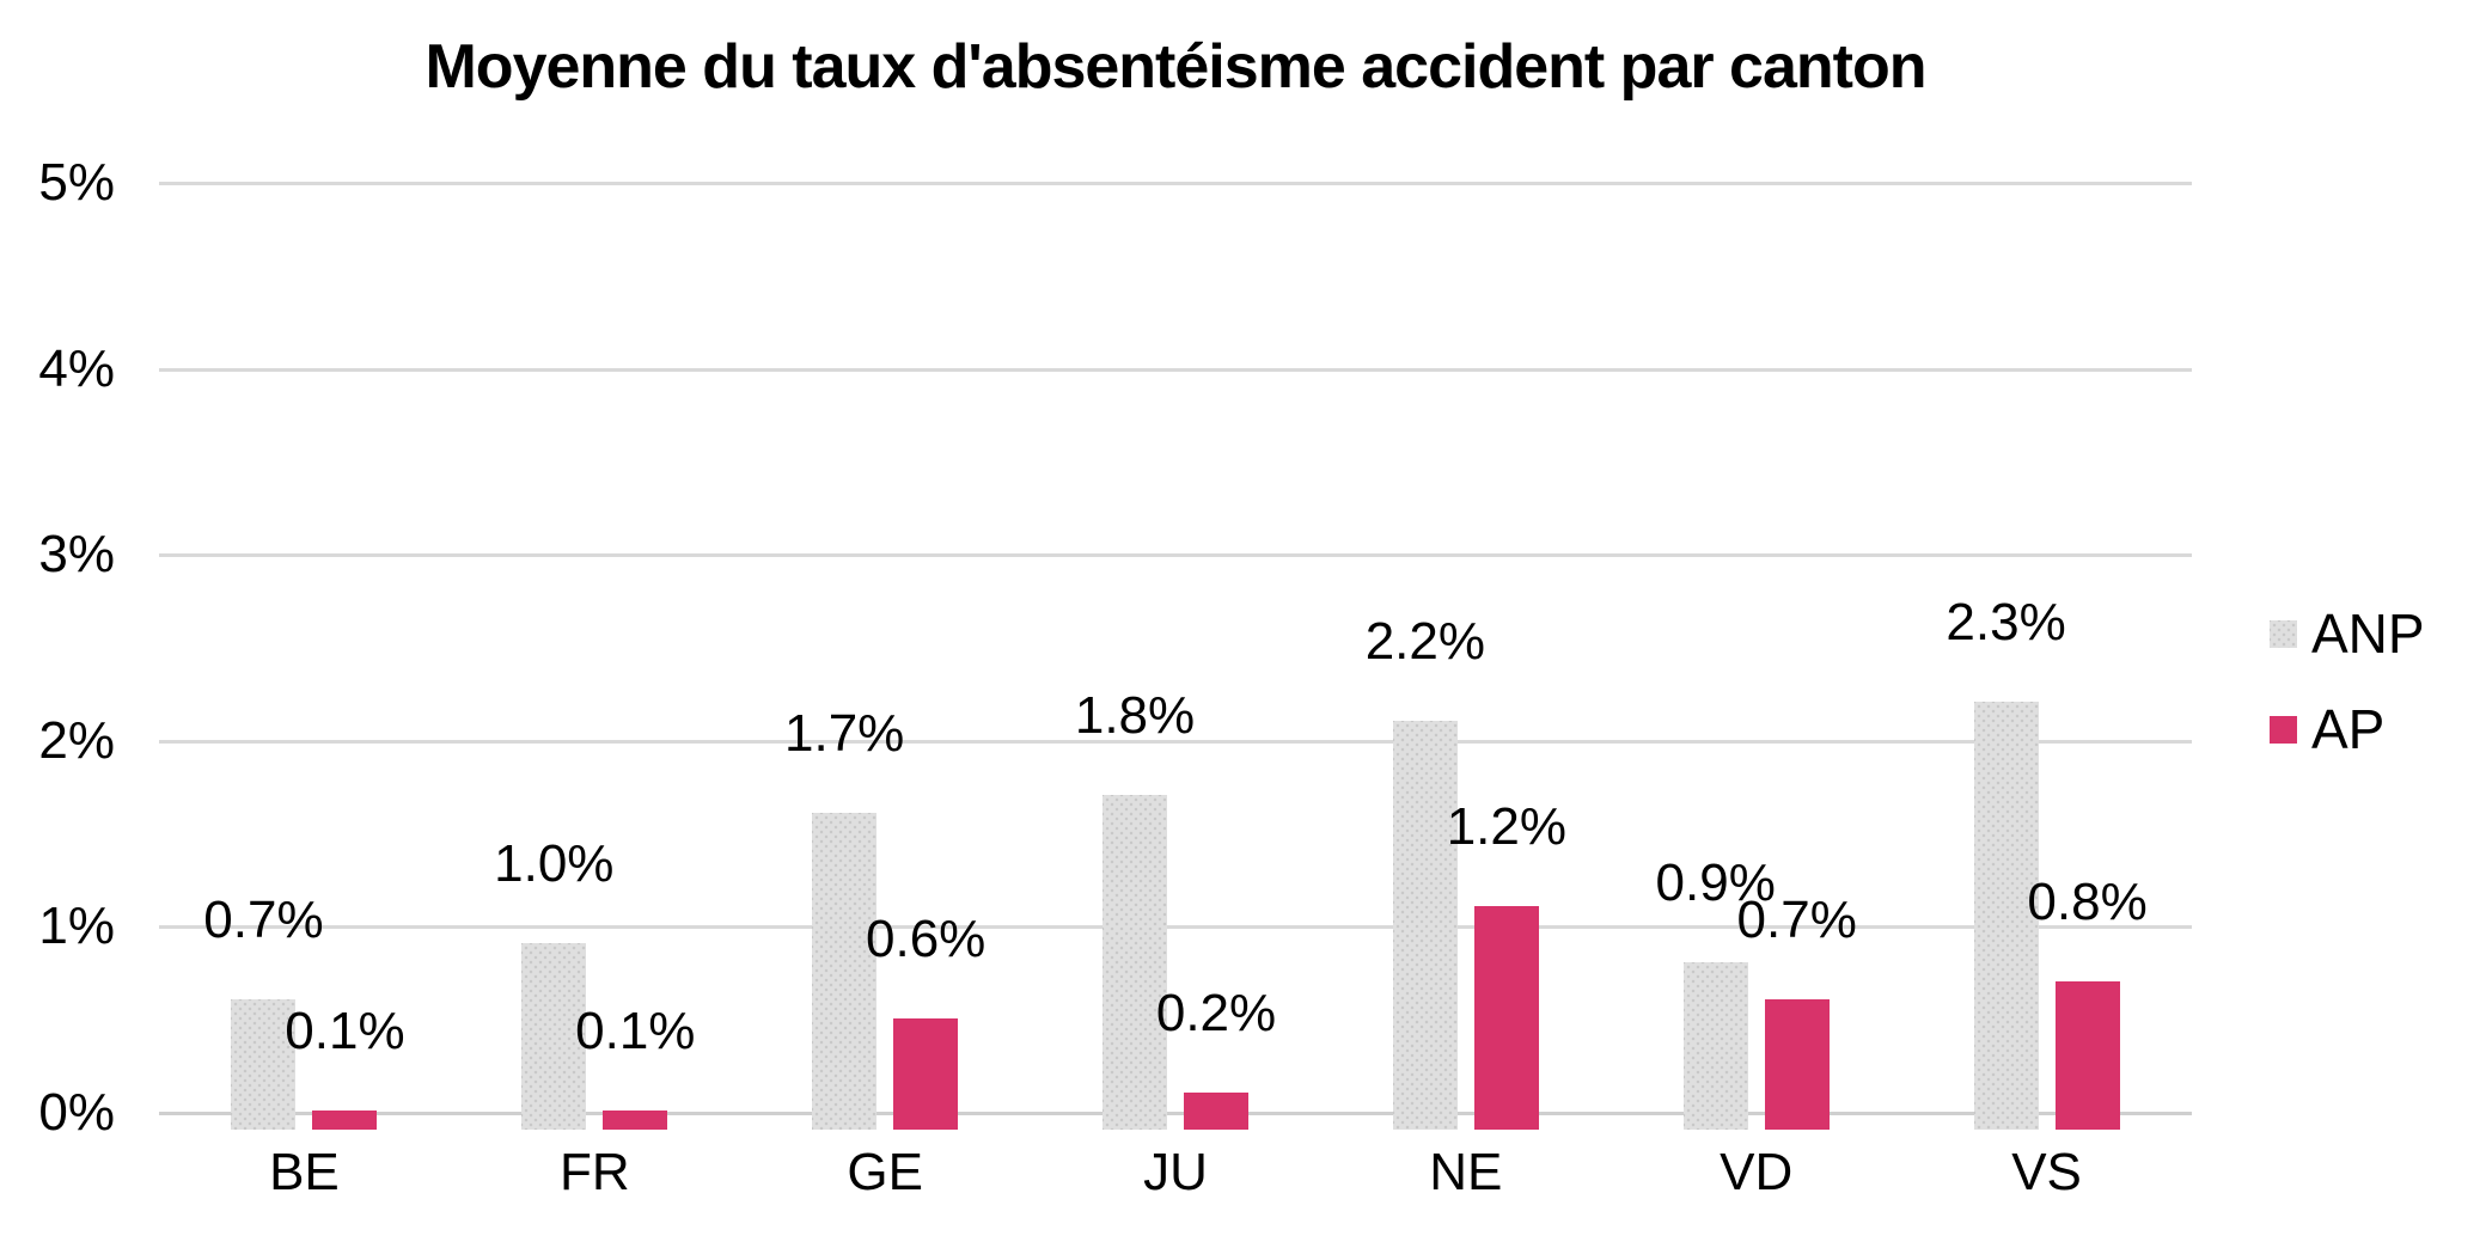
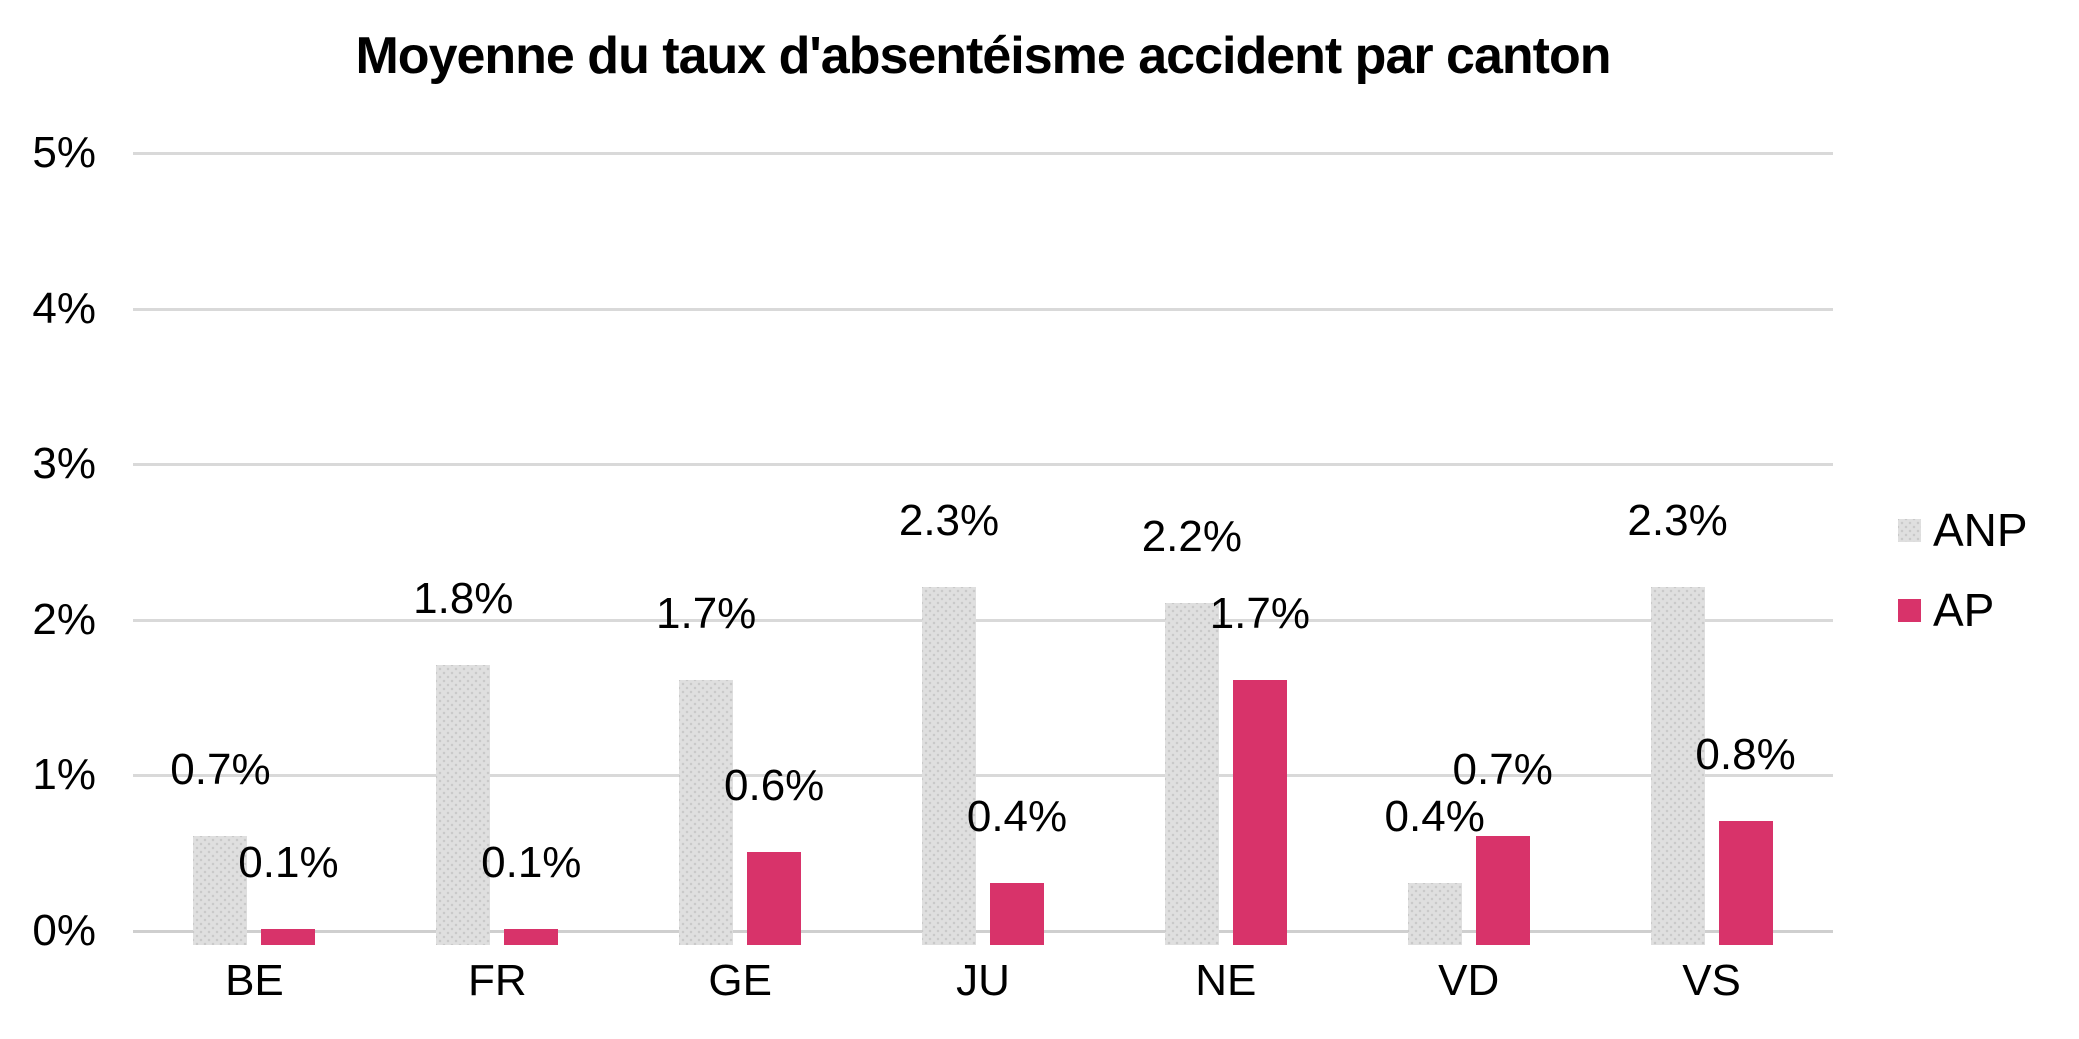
ANP/FR: 1.0% -> 1.8%
ANP/JU: 1.8% -> 2.3%
AP/JU: 0.2% -> 0.4%
AP/NE: 1.2% -> 1.7%
ANP/VD: 0.9% -> 0.4%
